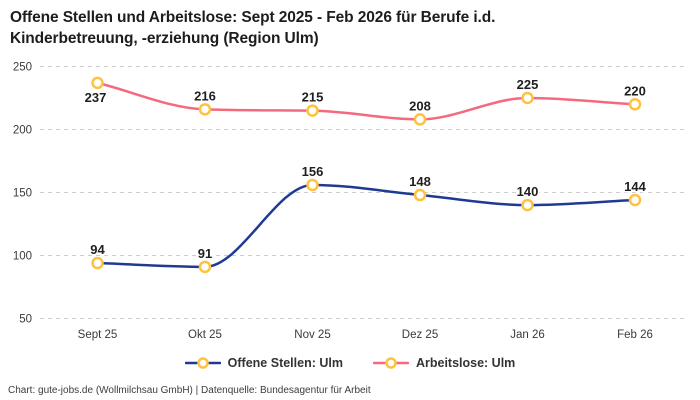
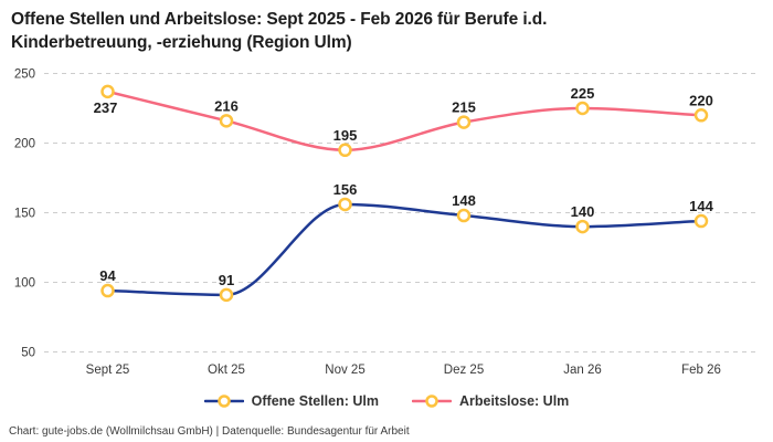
Arbeitslose: Ulm/Nov 25: 215 -> 195
Arbeitslose: Ulm/Dez 25: 208 -> 215
